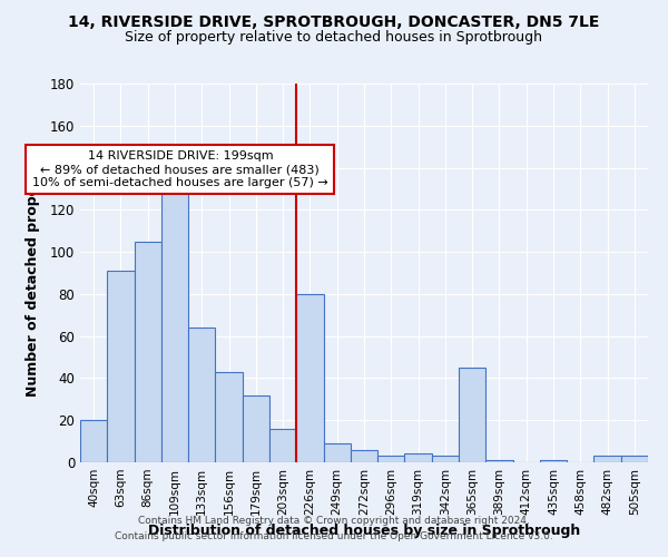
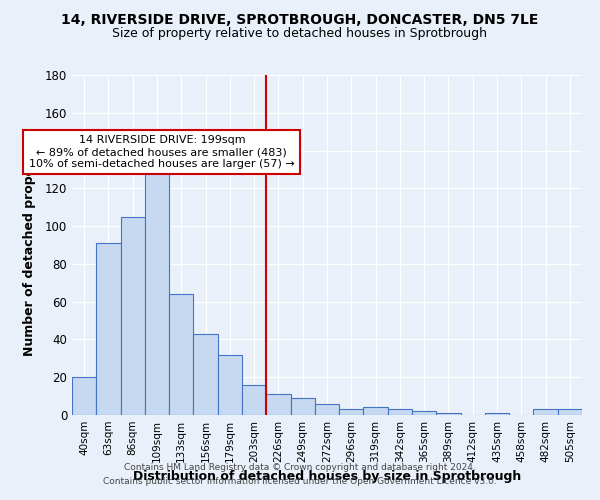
226sqm: 80 -> 11
365sqm: 45 -> 2
